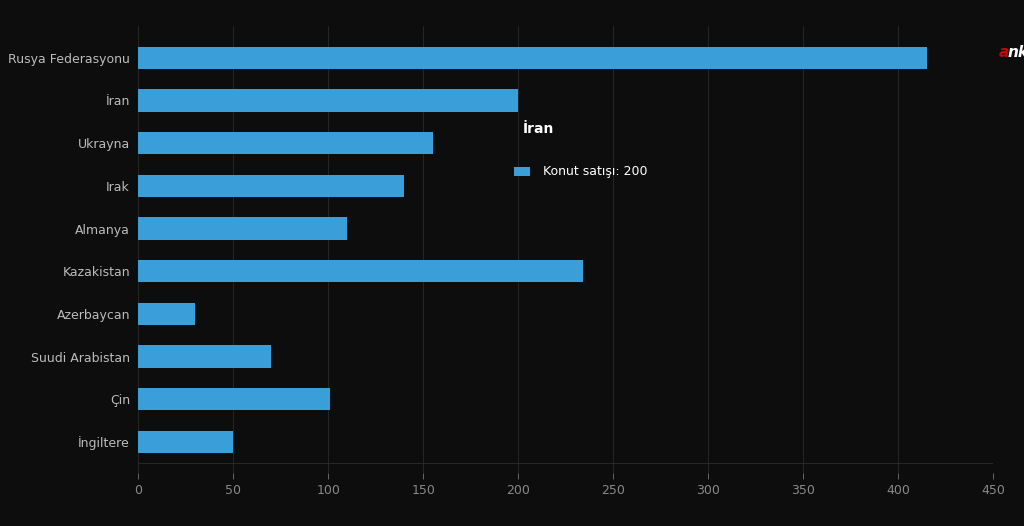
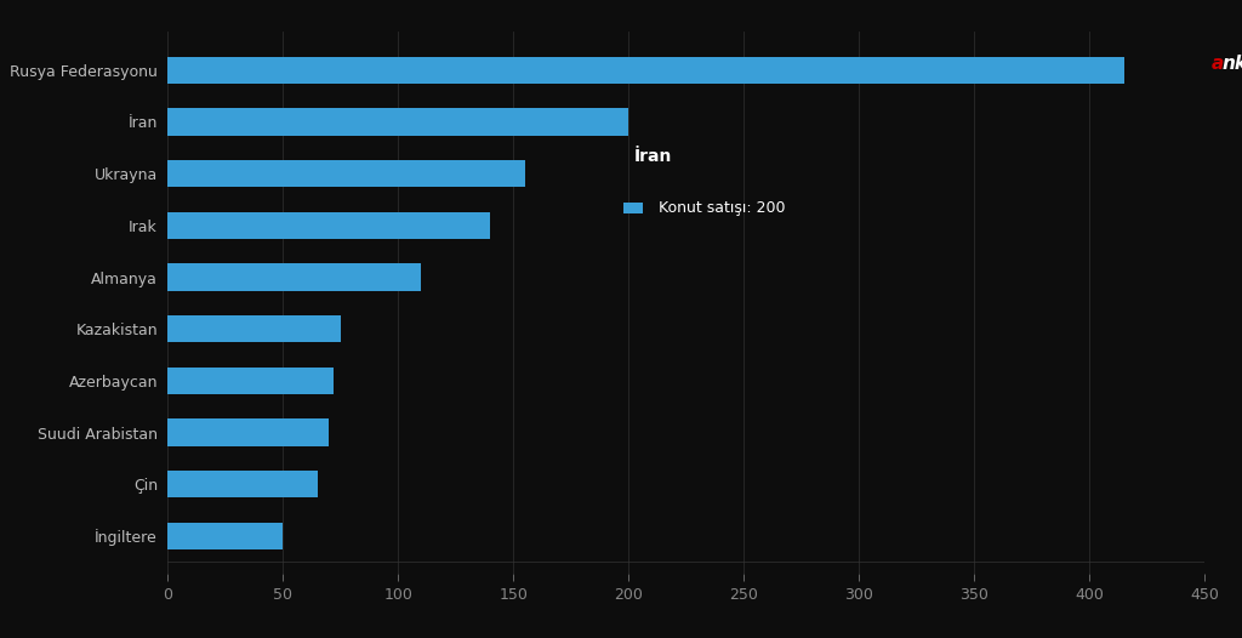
Kazakistan: 234 -> 75
Azerbaycan: 30 -> 72
Çin: 101 -> 65
